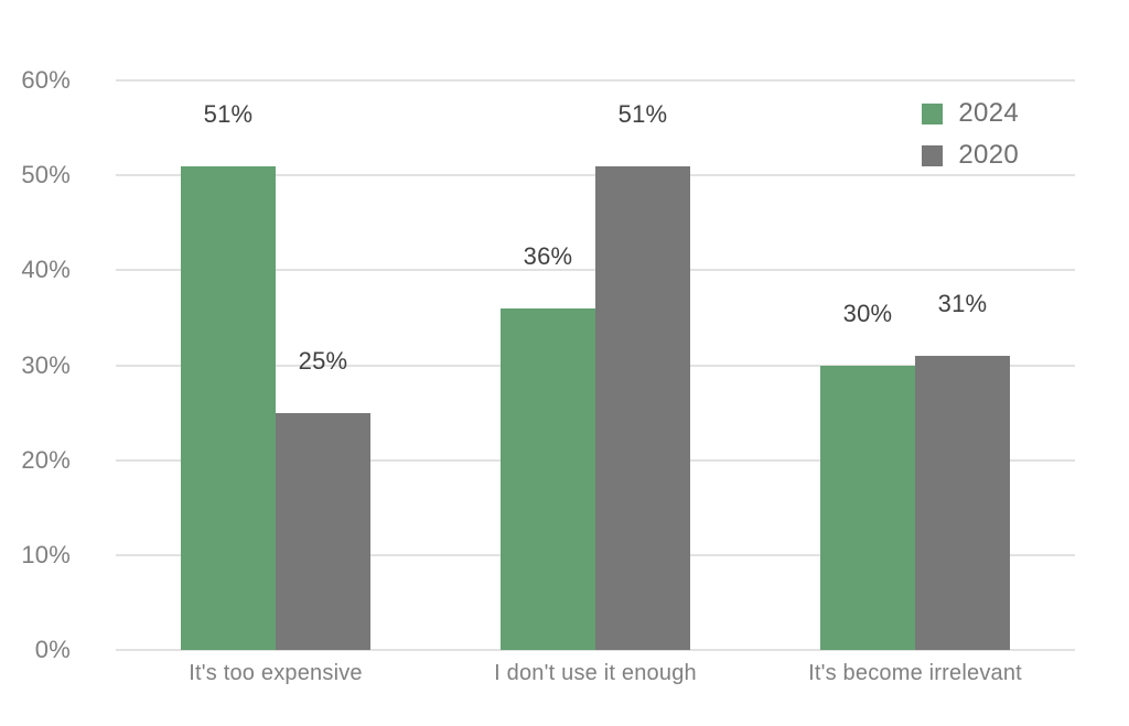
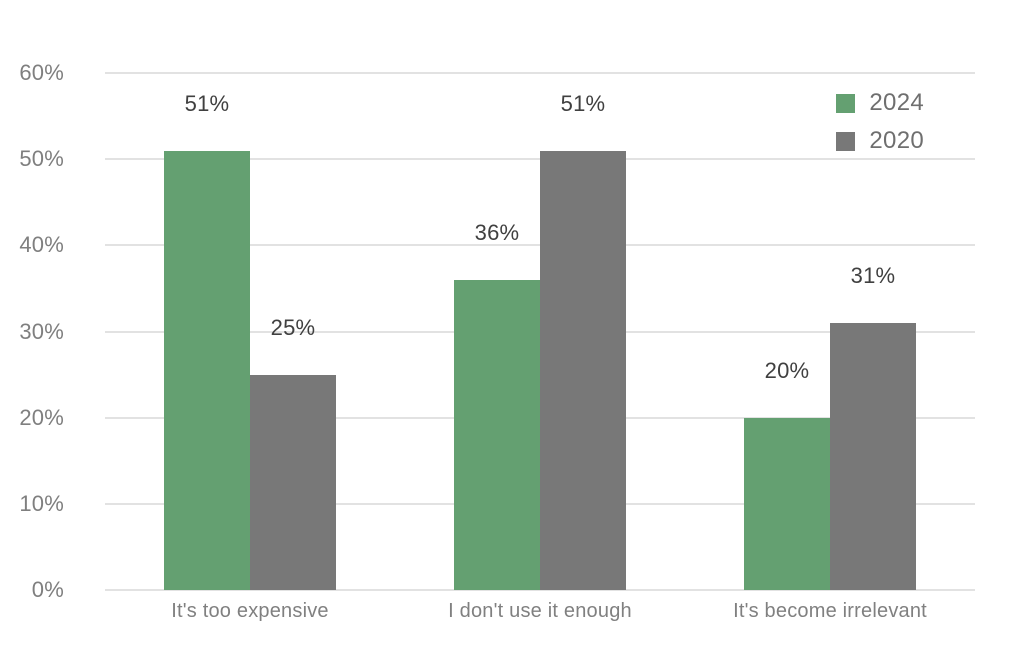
2024/It's become irrelevant: 30% -> 20%
